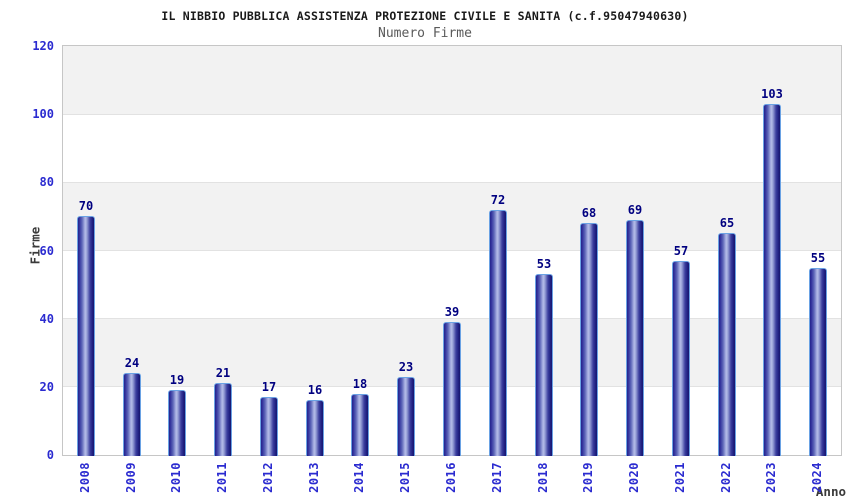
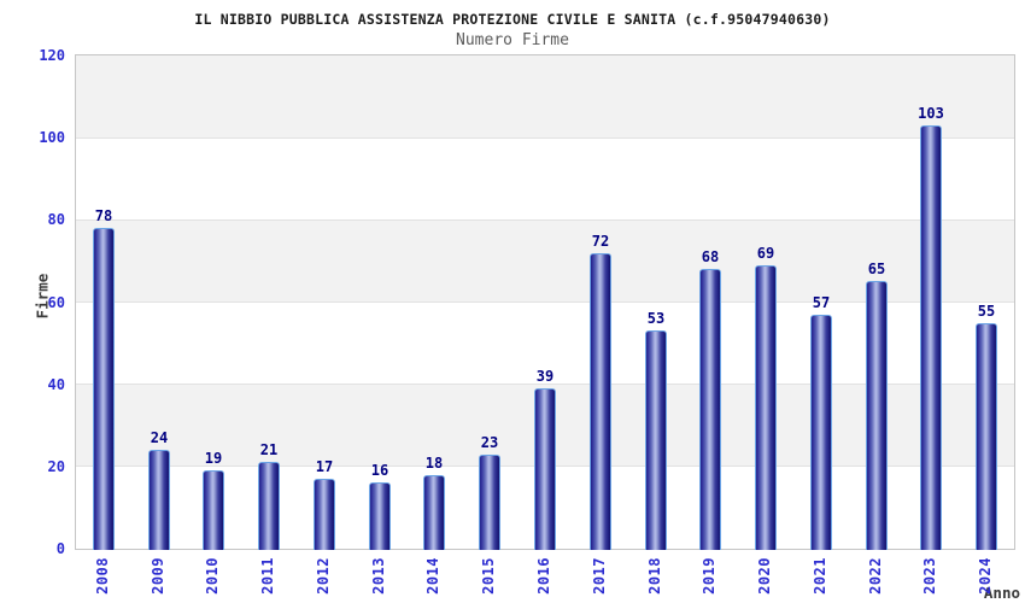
2008: 70 -> 78
